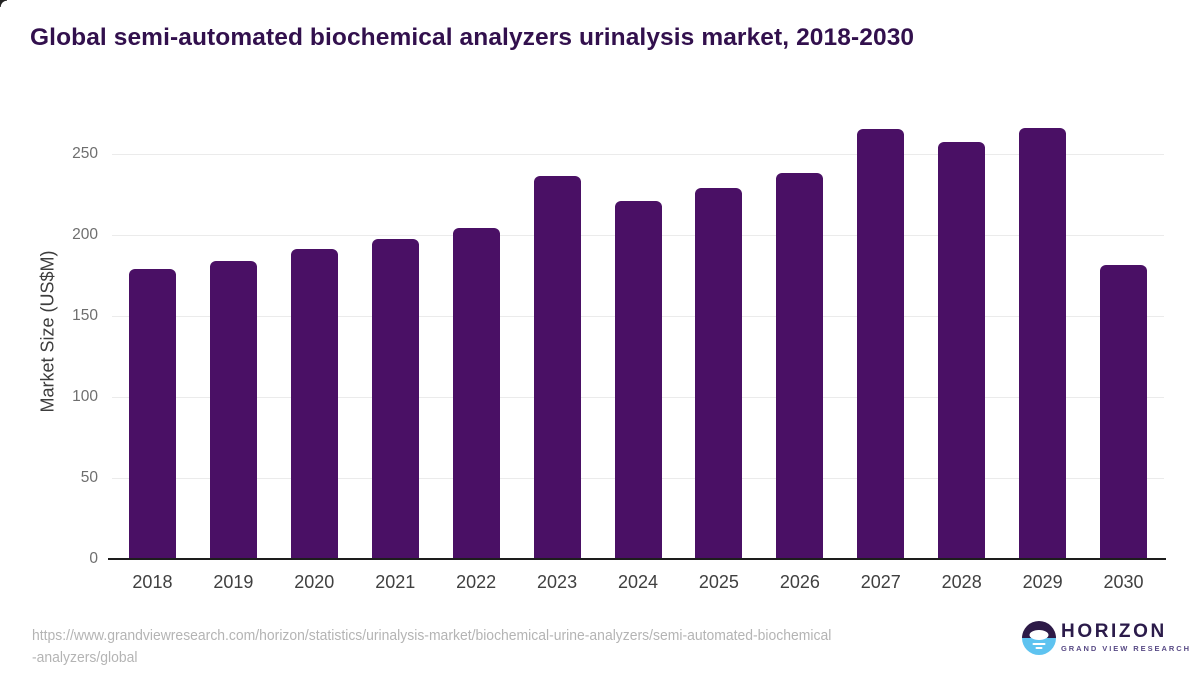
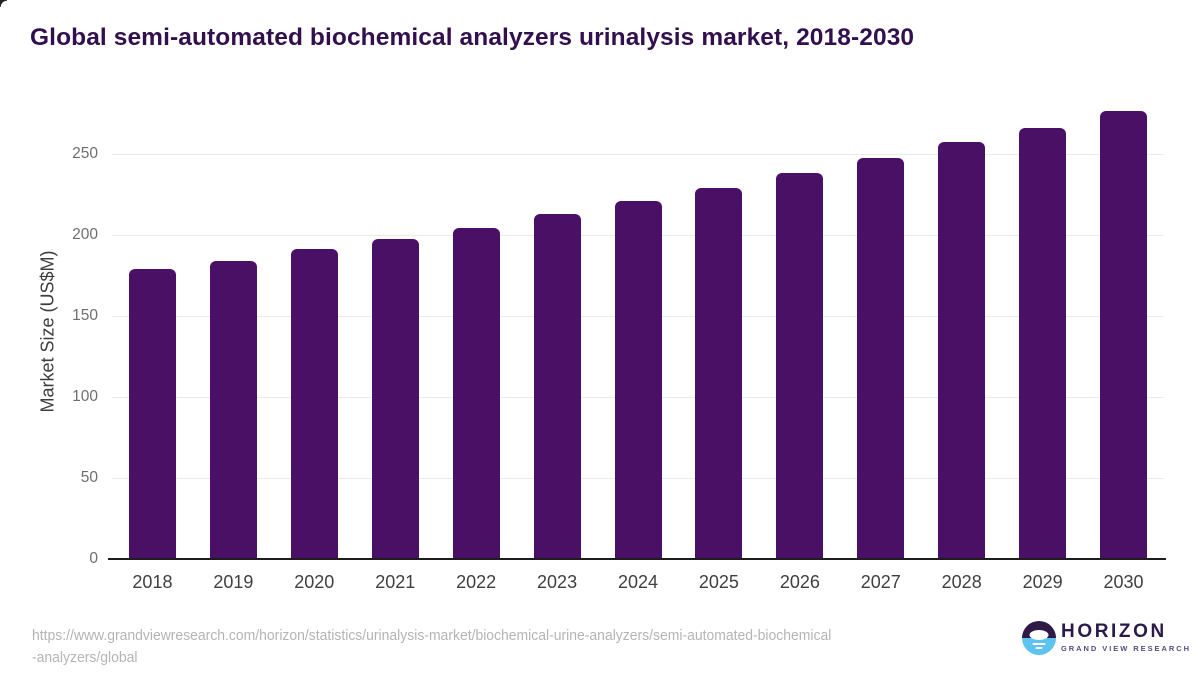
2023: 236 -> 213
2027: 265 -> 247
2030: 181 -> 276
